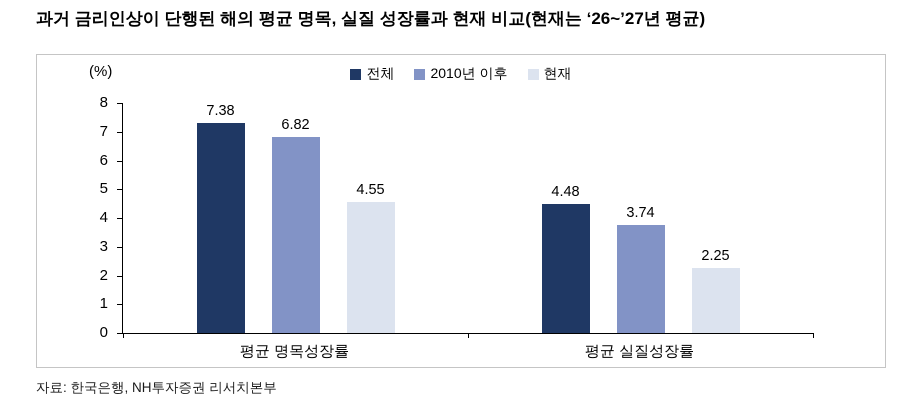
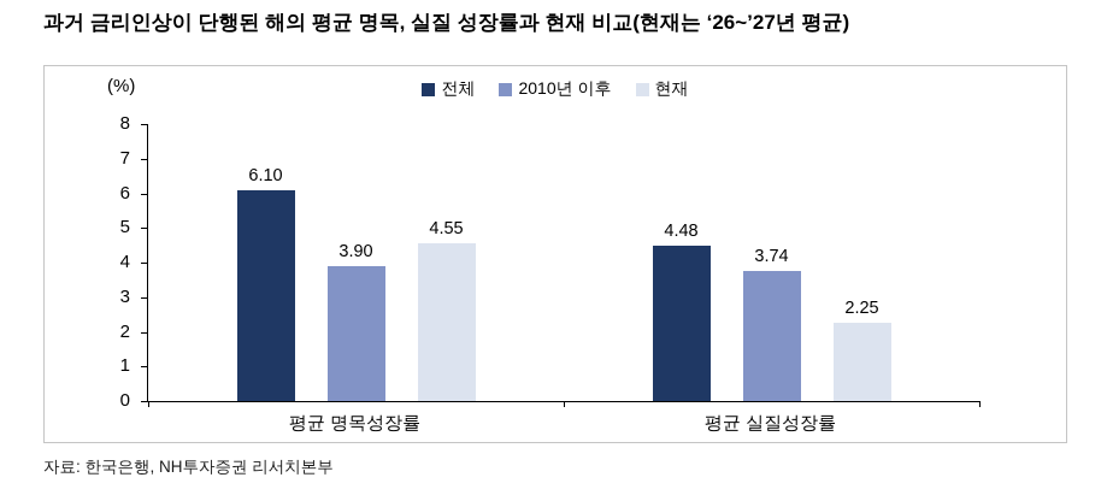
전체/평균 명목성장률: 7.38 -> 6.10
2010년 이후/평균 명목성장률: 6.82 -> 3.90
